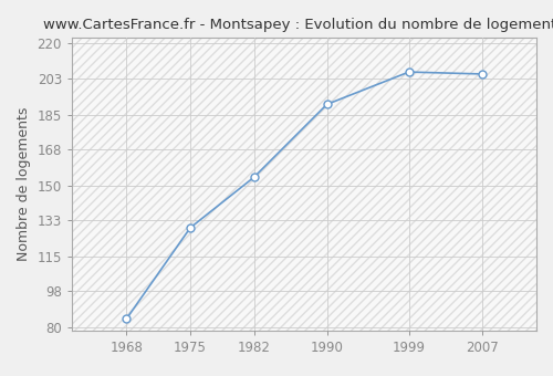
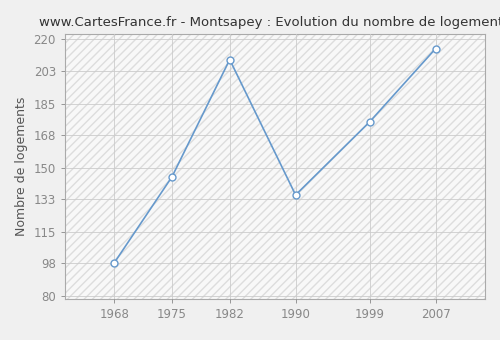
1968: 84 -> 98
1975: 129 -> 145
1982: 154 -> 209
1990: 190 -> 135
1999: 206 -> 175
2007: 205 -> 215
